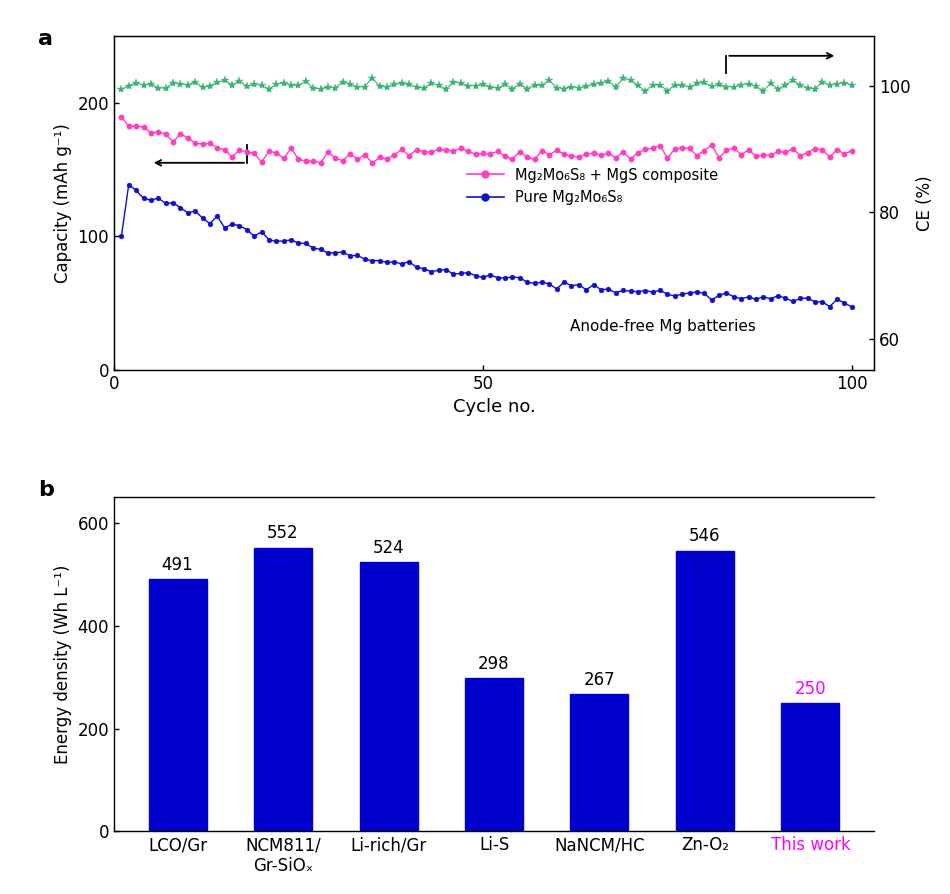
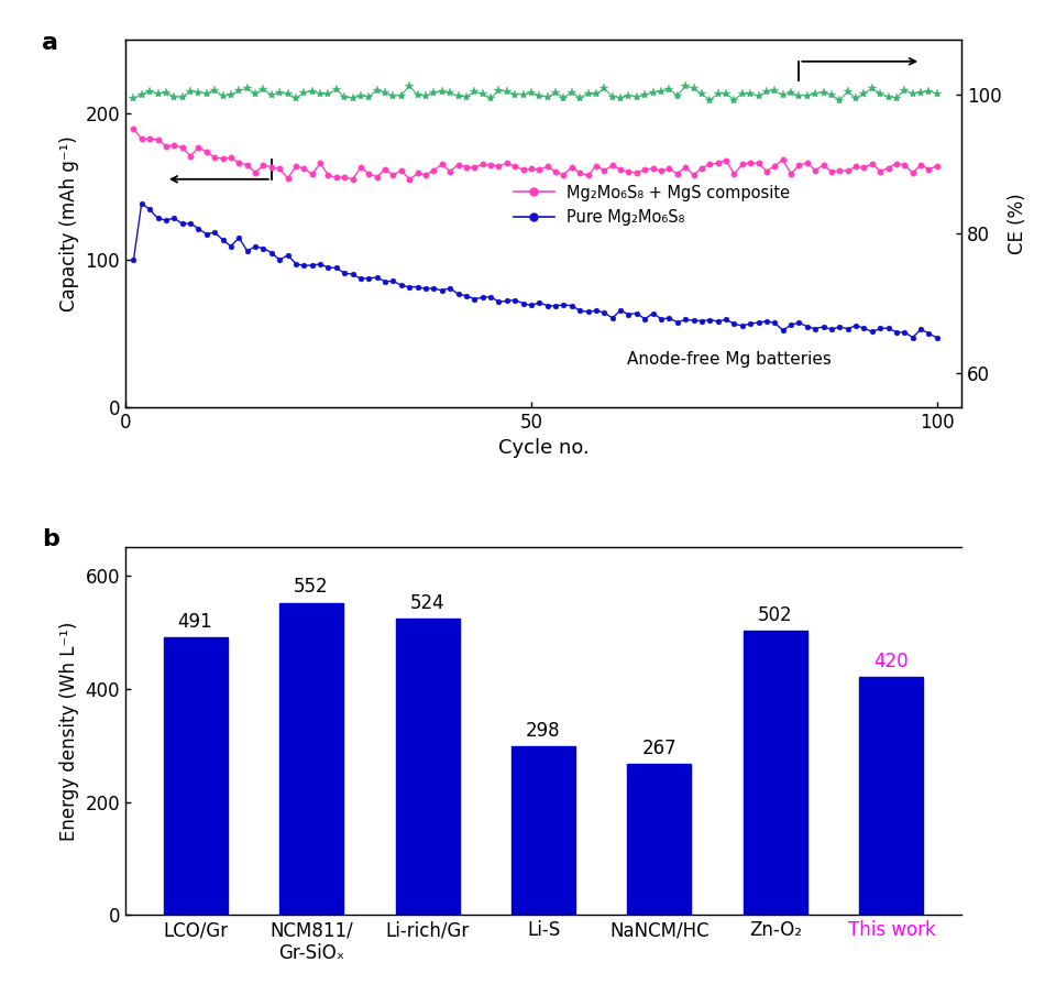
Zn-O₂: 546 -> 502
This work: 250 -> 420
